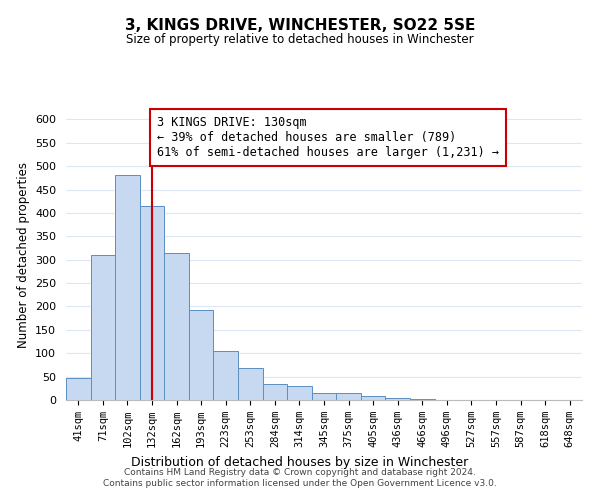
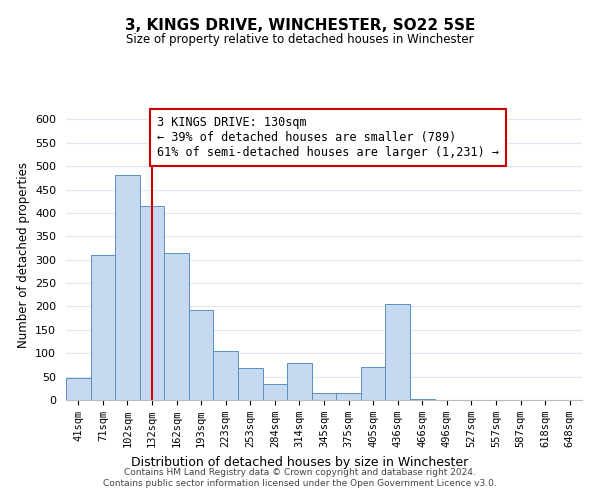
314sqm: 30 -> 80
405sqm: 8 -> 70
436sqm: 5 -> 205
